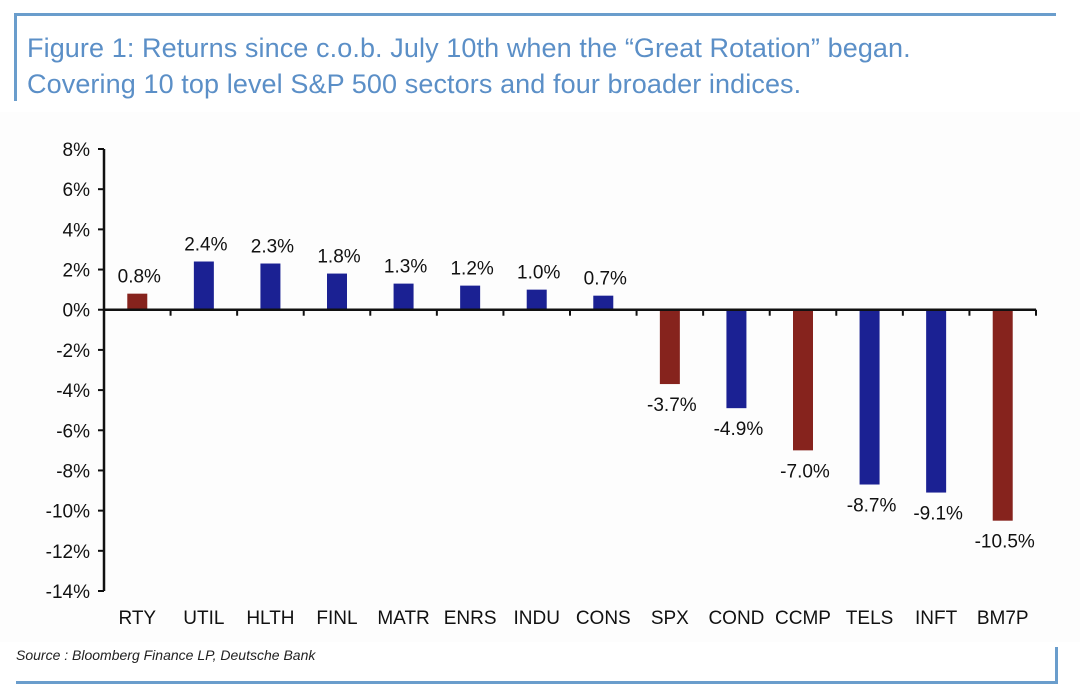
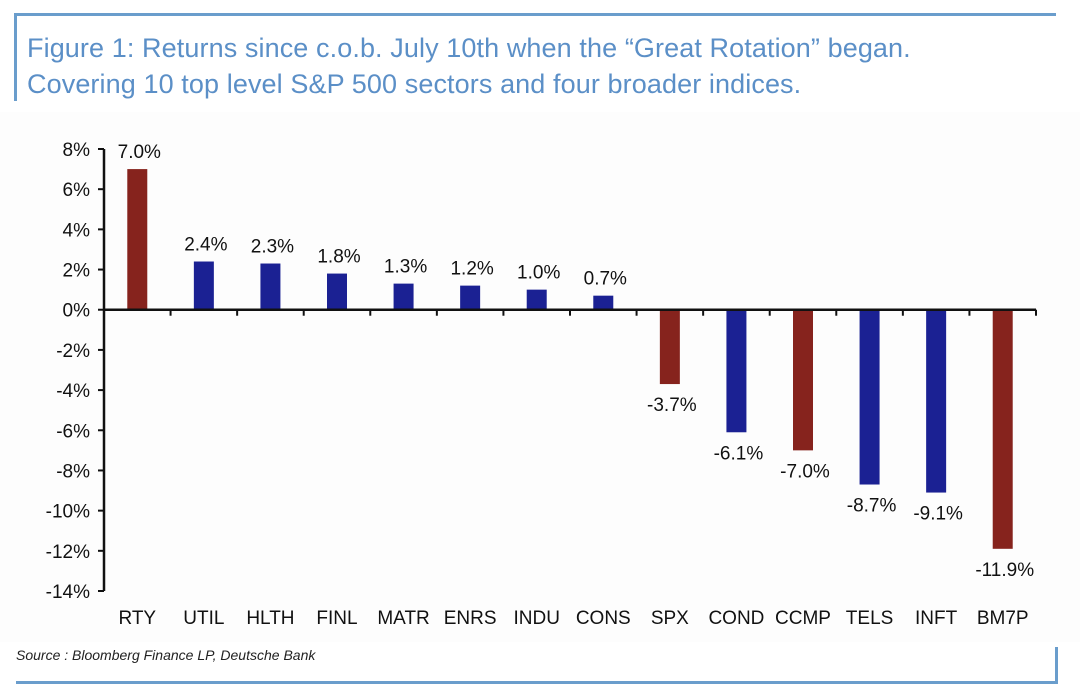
RTY: 0.8% -> 7.0%
COND: -4.9% -> -6.1%
BM7P: -10.5% -> -11.9%
